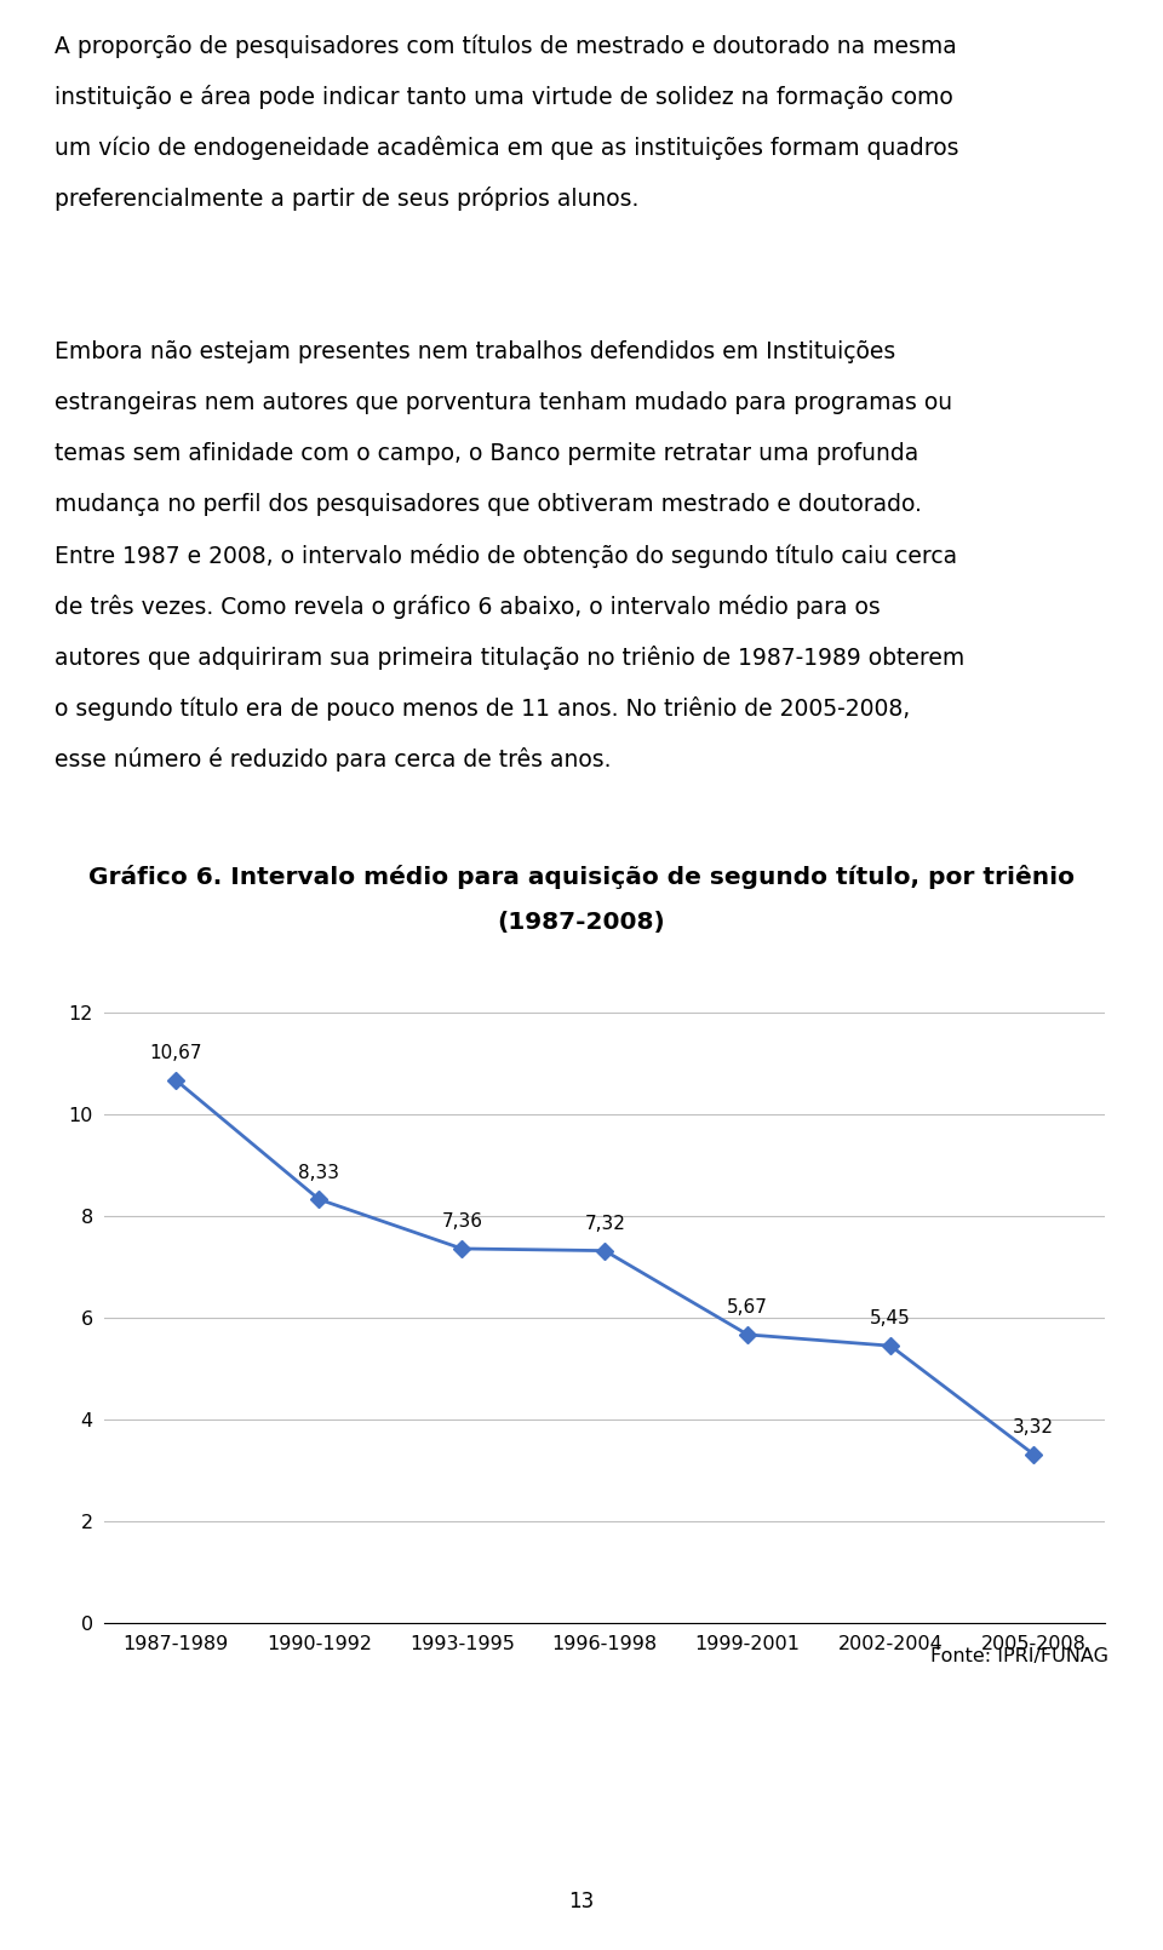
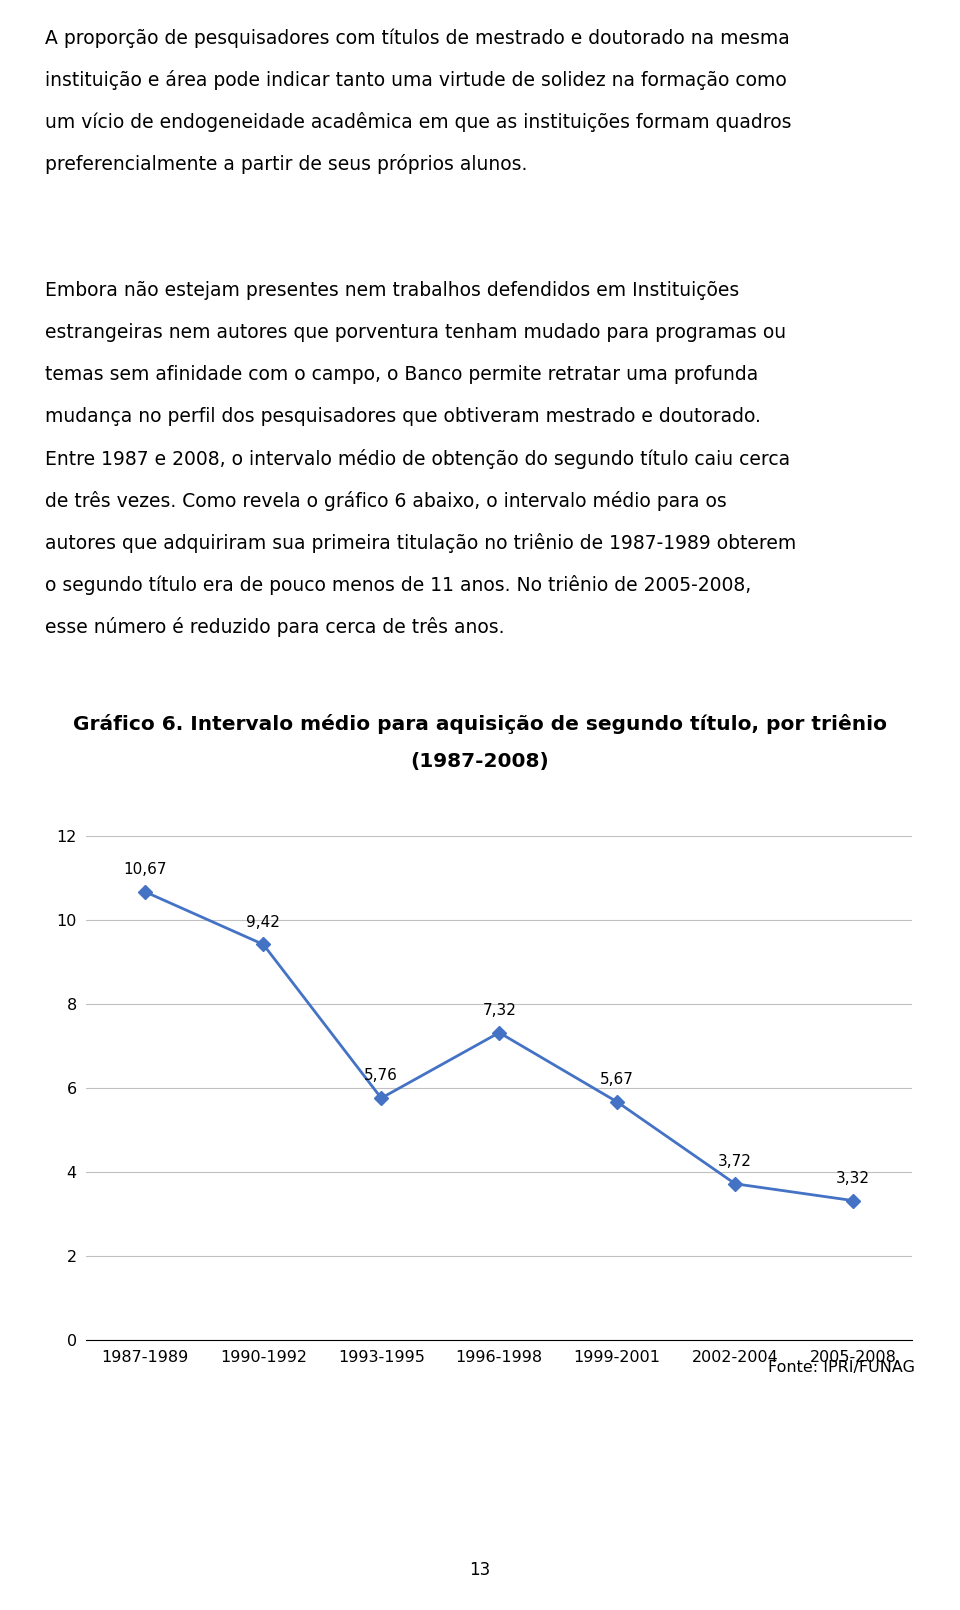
1990-1992: 8,33 -> 9,42
1993-1995: 7,36 -> 5,76
2002-2004: 5,45 -> 3,72
